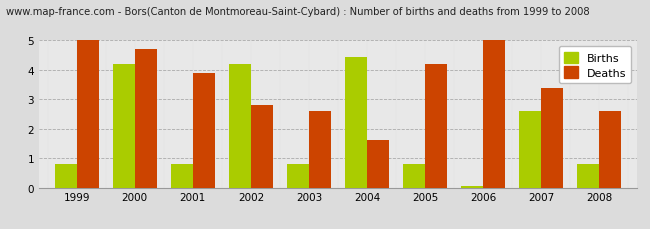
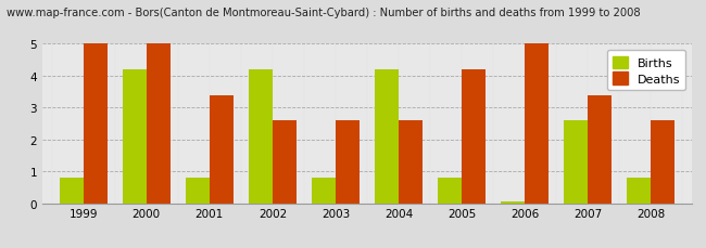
Deaths/2000: 4.7 -> 5.0
Deaths/2001: 3.9 -> 3.4
Deaths/2002: 2.8 -> 2.6
Births/2004: 4.45 -> 4.20
Deaths/2004: 1.6 -> 2.6
